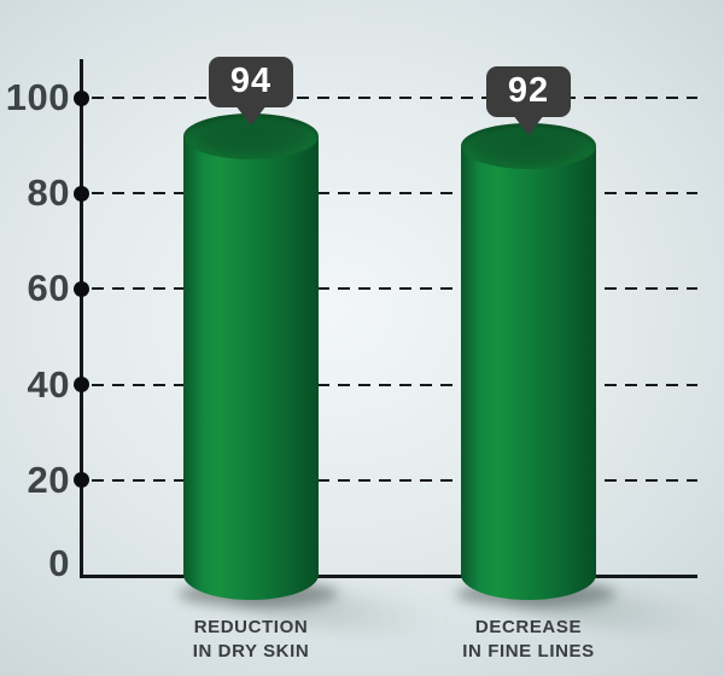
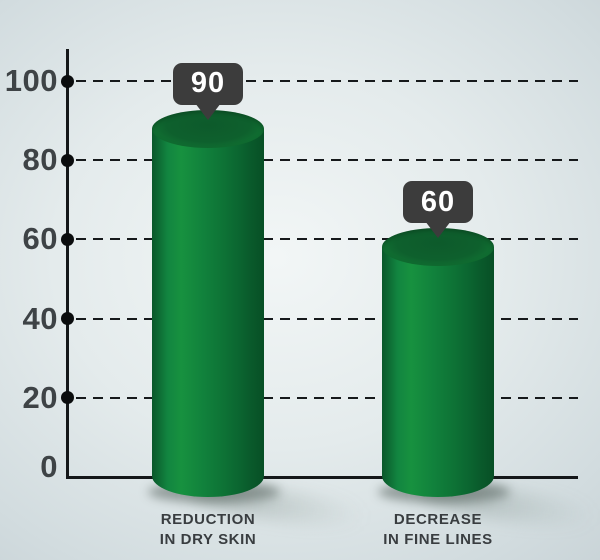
REDUCTION IN DRY SKIN: 94 -> 90
DECREASE IN FINE LINES: 92 -> 60
